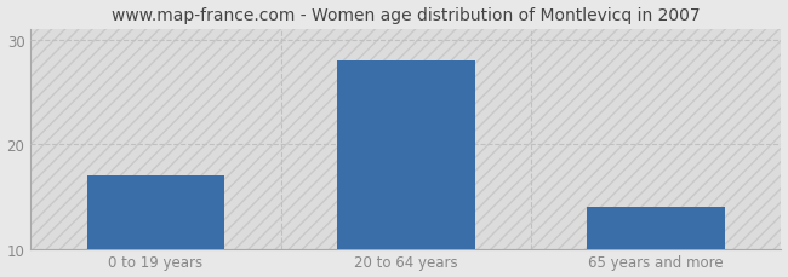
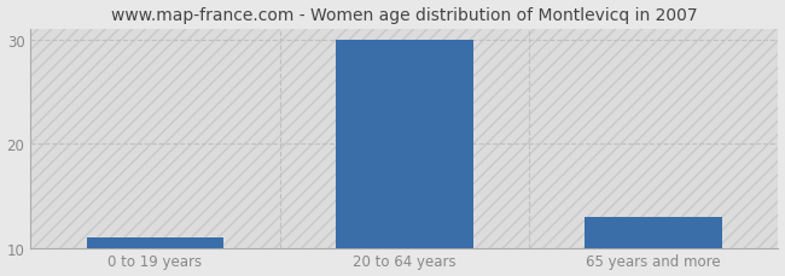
0 to 19 years: 17 -> 11
20 to 64 years: 28 -> 30
65 years and more: 14 -> 13
